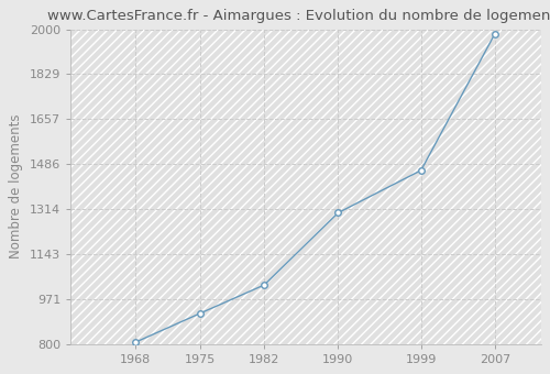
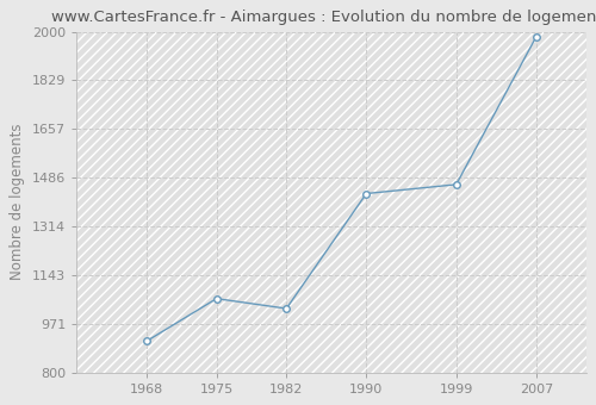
1968: 806 -> 910
1975: 916 -> 1060
1990: 1300 -> 1430
